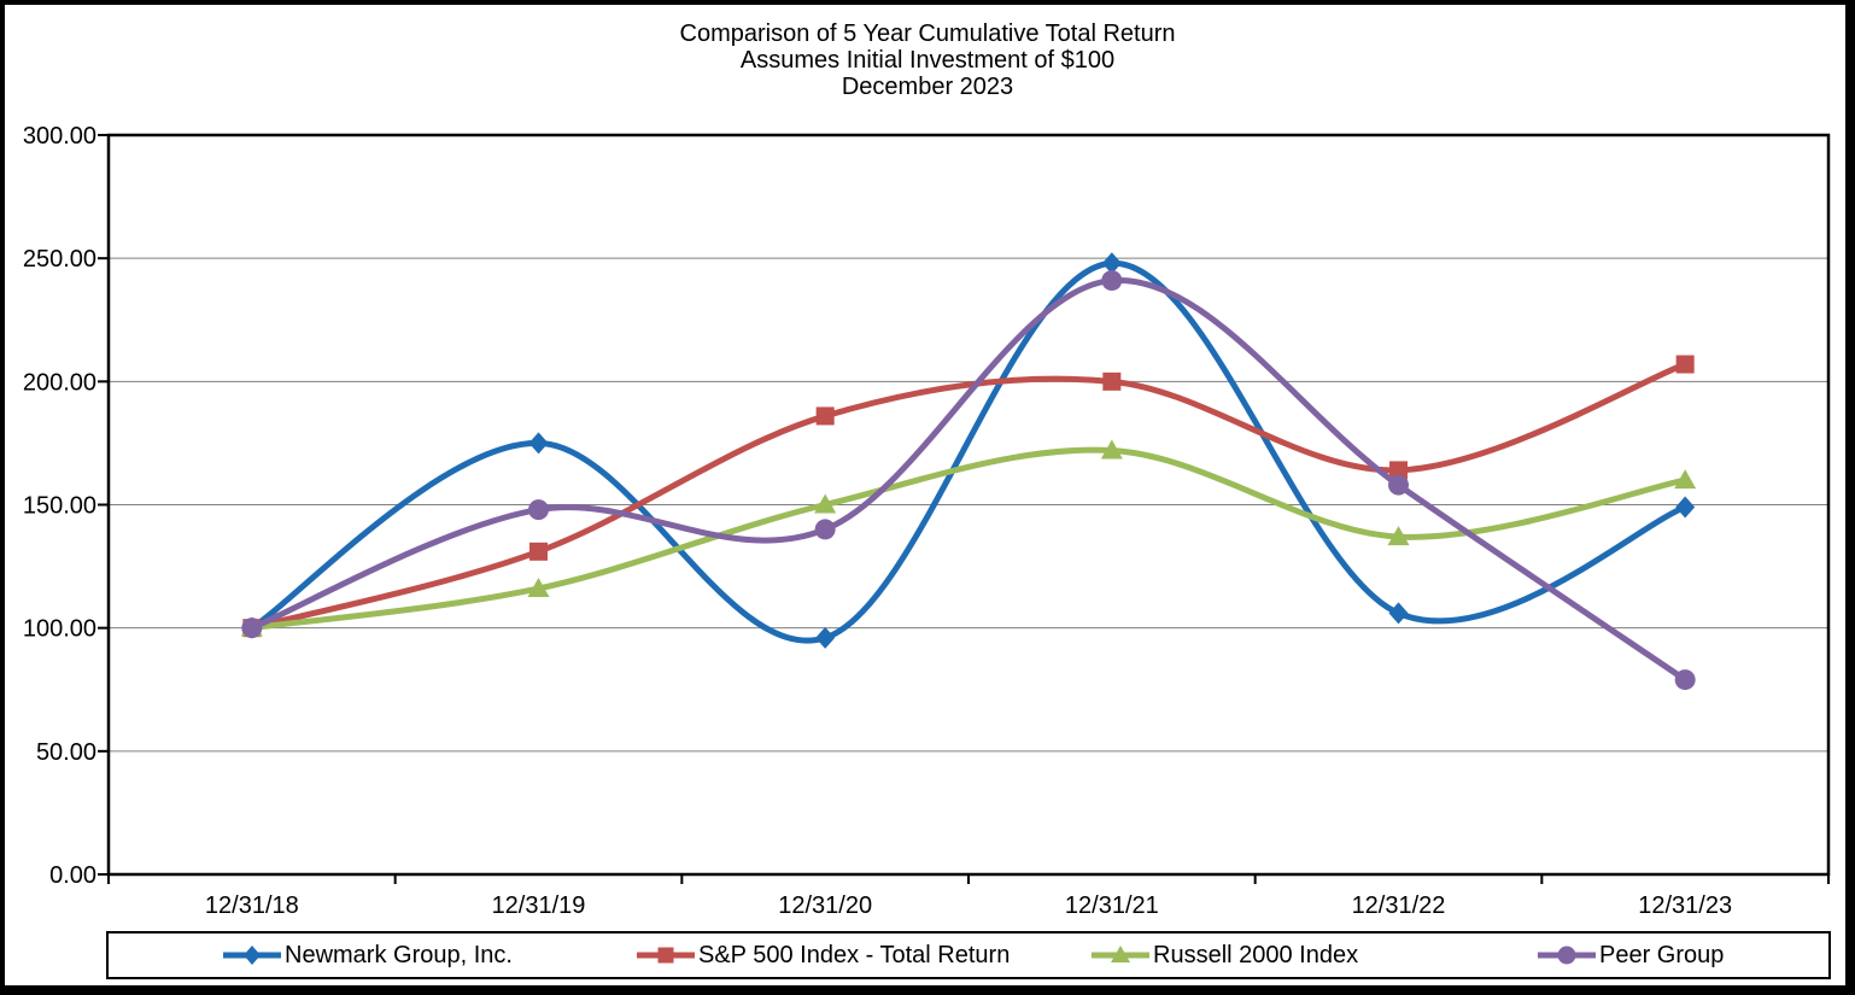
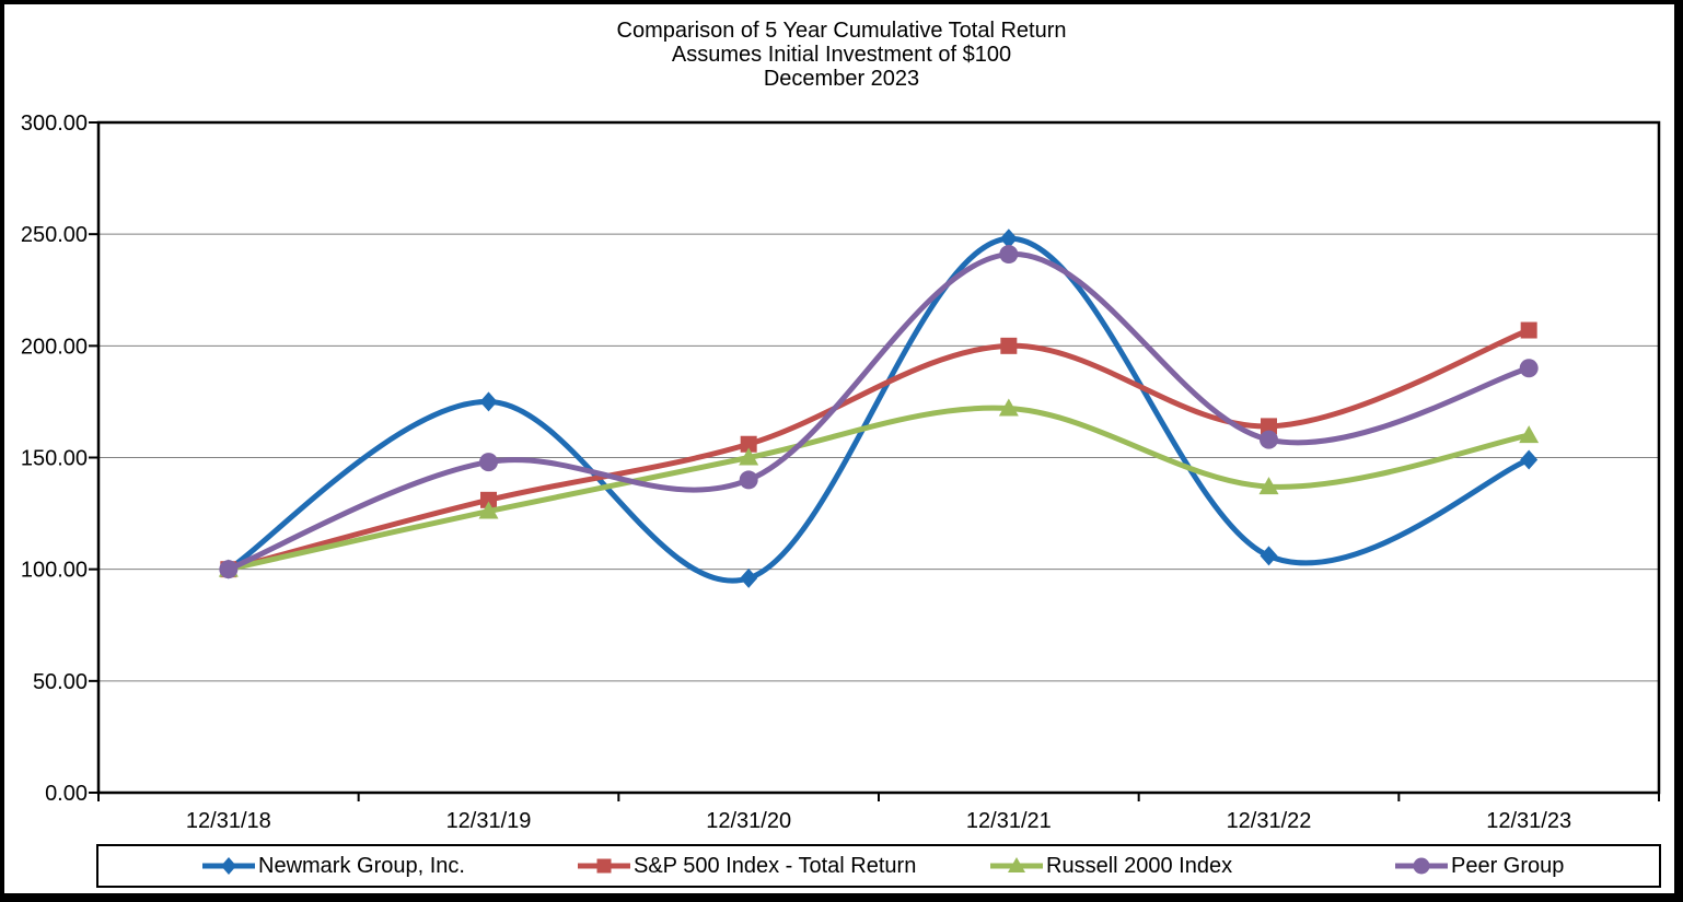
Russell 2000 Index/12/31/19: 116 -> 126
S&P 500 Index - Total Return/12/31/20: 186 -> 156
Peer Group/12/31/23: 79 -> 190
